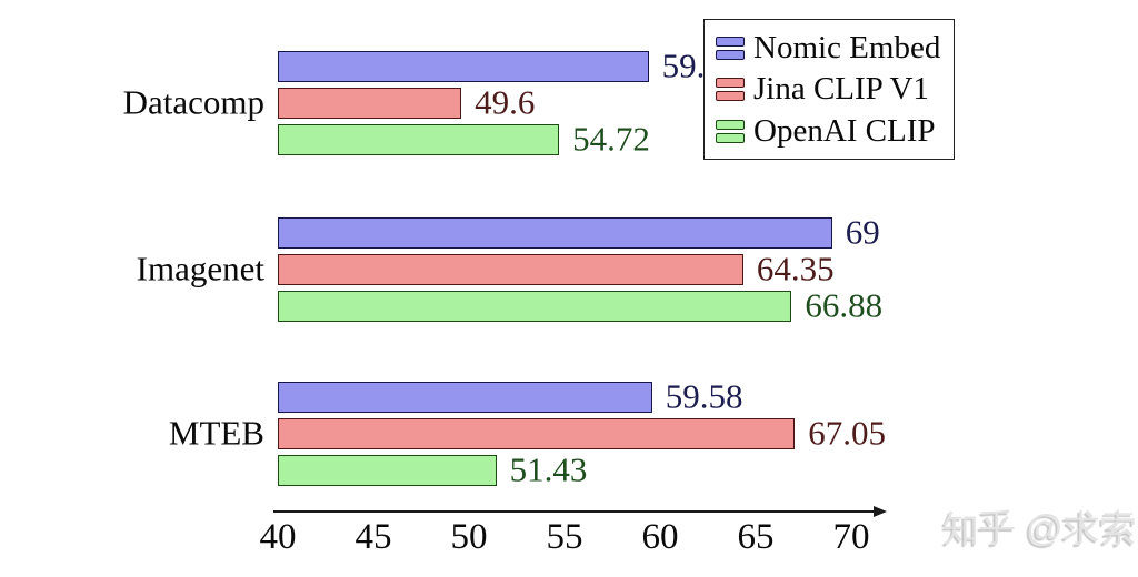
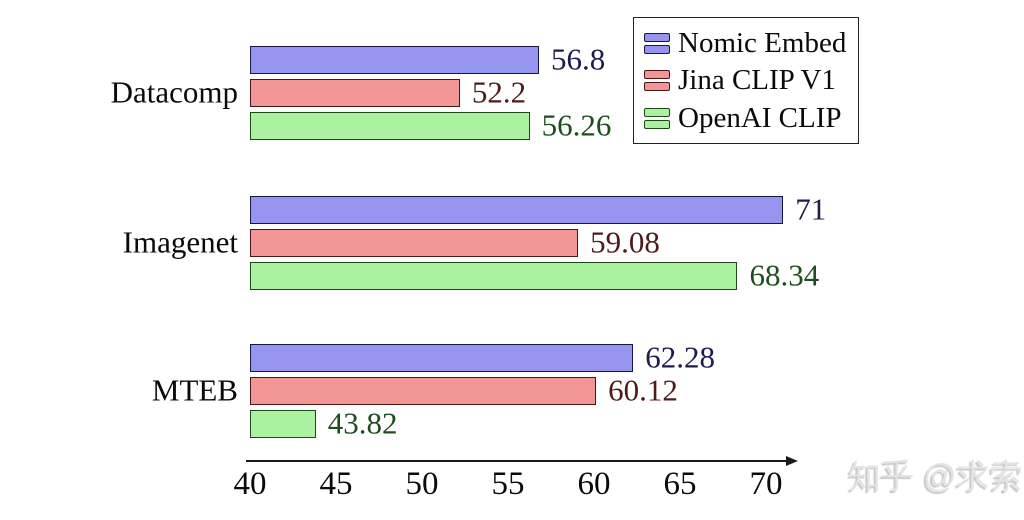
Nomic Embed/Datacomp: 59.4 -> 56.8
Jina CLIP V1/Datacomp: 49.6 -> 52.2
OpenAI CLIP/Datacomp: 54.72 -> 56.26
Nomic Embed/Imagenet: 69 -> 71
Jina CLIP V1/Imagenet: 64.35 -> 59.08
OpenAI CLIP/Imagenet: 66.88 -> 68.34
Nomic Embed/MTEB: 59.58 -> 62.28
Jina CLIP V1/MTEB: 67.05 -> 60.12
OpenAI CLIP/MTEB: 51.43 -> 43.82
